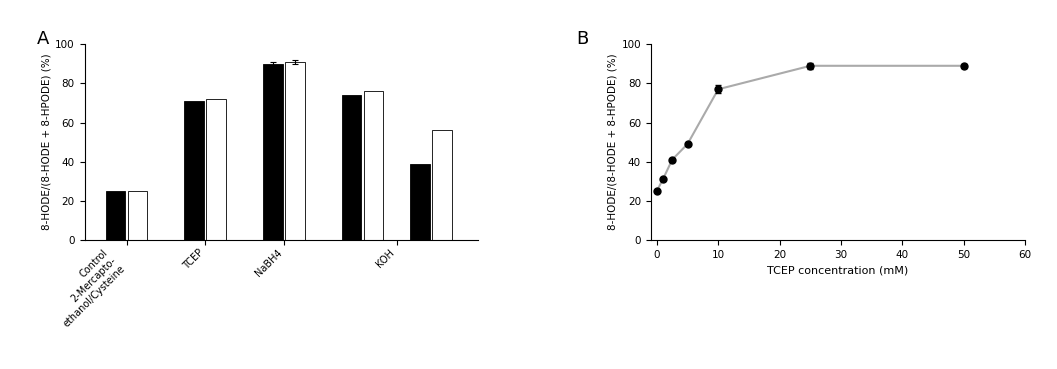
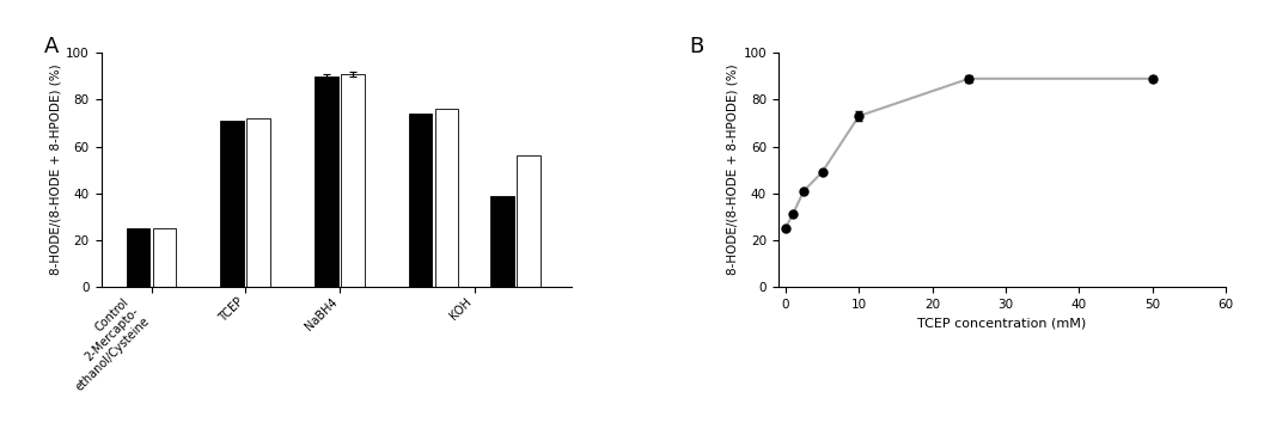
10: 77 -> 73
